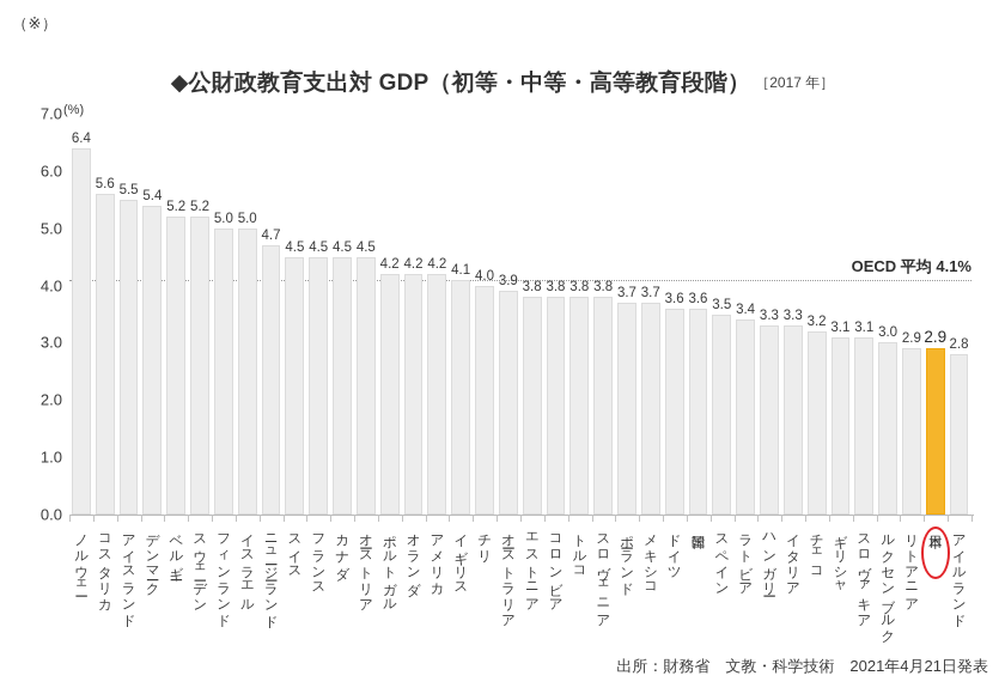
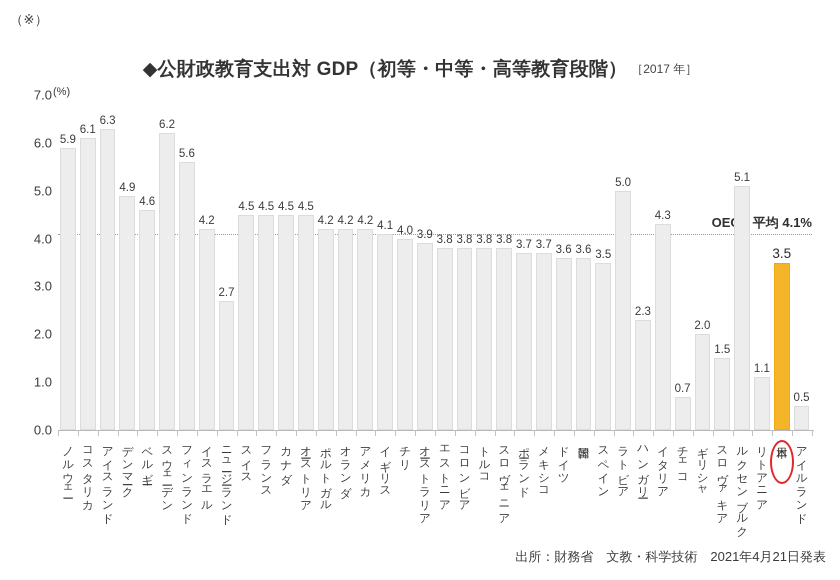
ノルウェー: 6.4 -> 5.9
コスタリカ: 5.6 -> 6.1
アイスランド: 5.5 -> 6.3
デンマーク: 5.4 -> 4.9
ベルギー: 5.2 -> 4.6
スウェーデン: 5.2 -> 6.2
フィンランド: 5.0 -> 5.6
イスラエル: 5.0 -> 4.2
ニュージーランド: 4.7 -> 2.7
ラトビア: 3.4 -> 5.0
ハンガリー: 3.3 -> 2.3
イタリア: 3.3 -> 4.3
チェコ: 3.2 -> 0.7
ギリシャ: 3.1 -> 2.0
スロヴァキア: 3.1 -> 1.5
ルクセンブルク: 3.0 -> 5.1
リトアニア: 2.9 -> 1.1
日本: 2.9 -> 3.5
アイルランド: 2.8 -> 0.5
